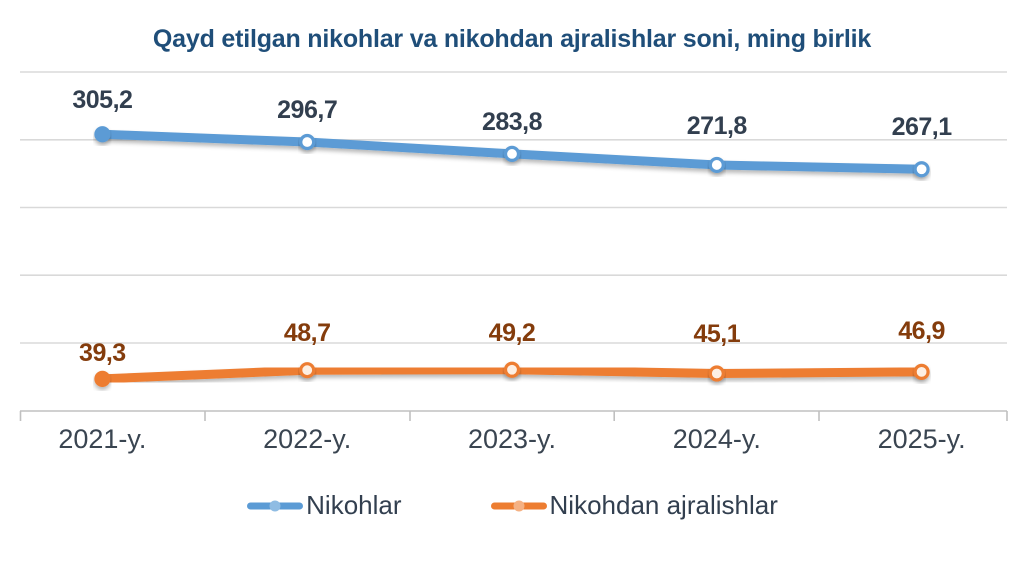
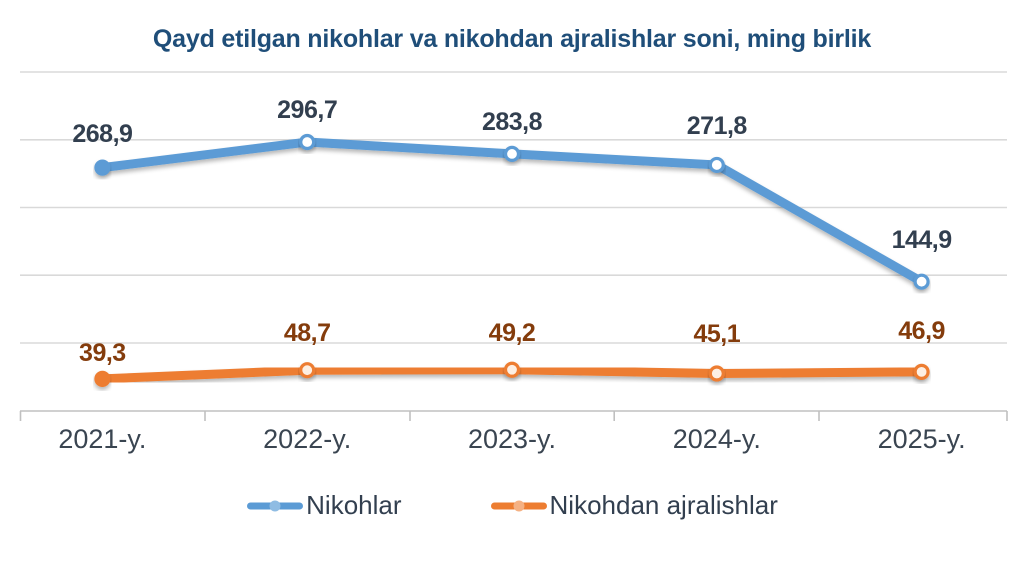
Nikohlar/2021-y.: 305,2 -> 268,9
Nikohlar/2025-y.: 267,1 -> 144,9
